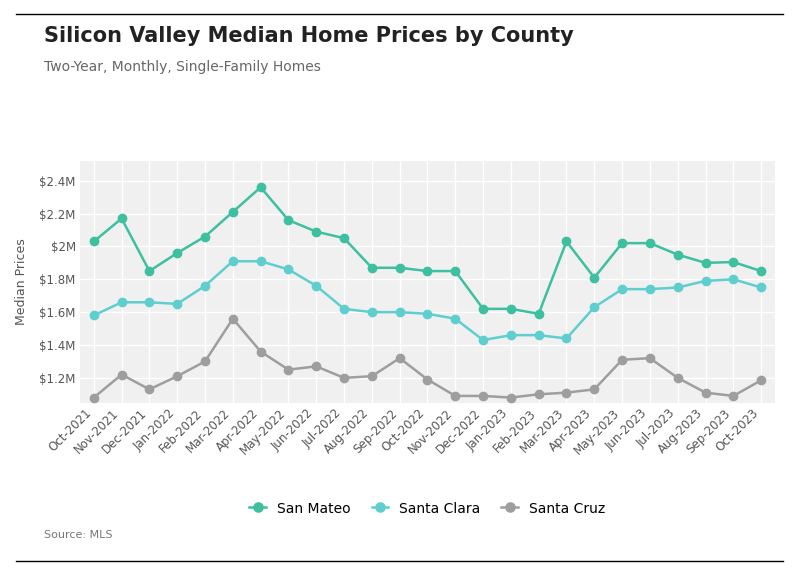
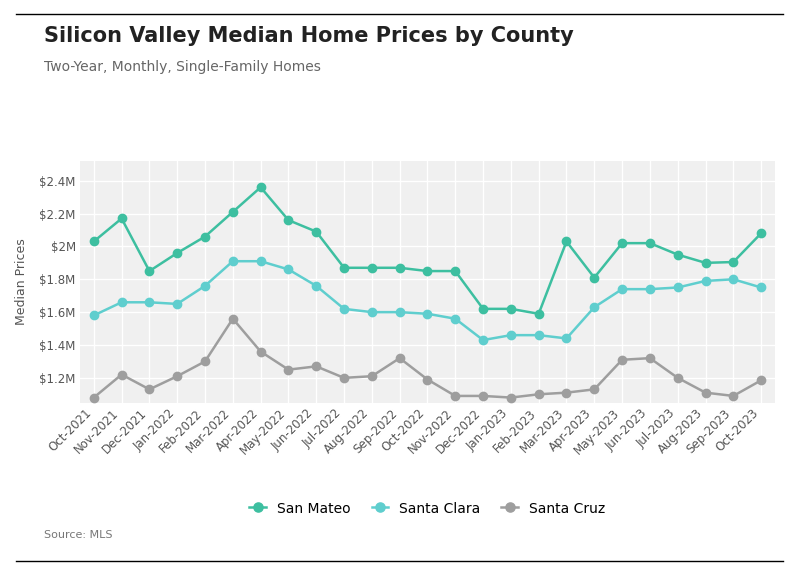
San Mateo/Jul-2022: $2.05M -> $1.87M
San Mateo/Oct-2023: $1.85M -> $2.08M
